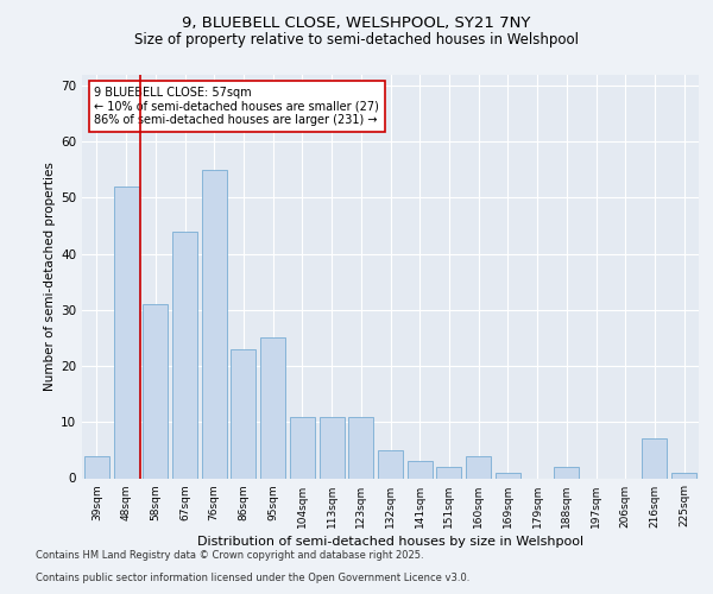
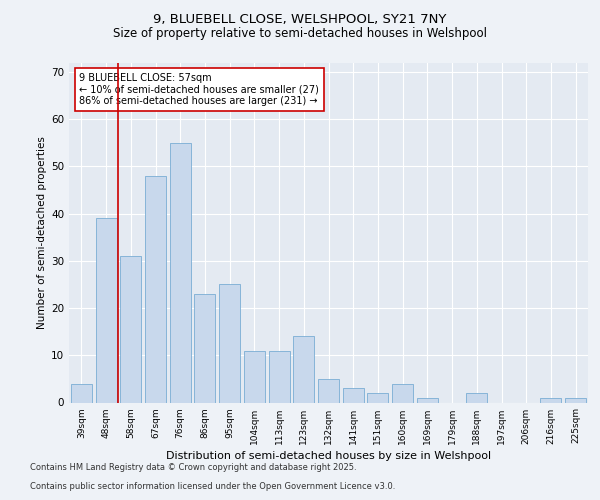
48sqm: 52 -> 39
67sqm: 44 -> 48
123sqm: 11 -> 14
216sqm: 7 -> 1
